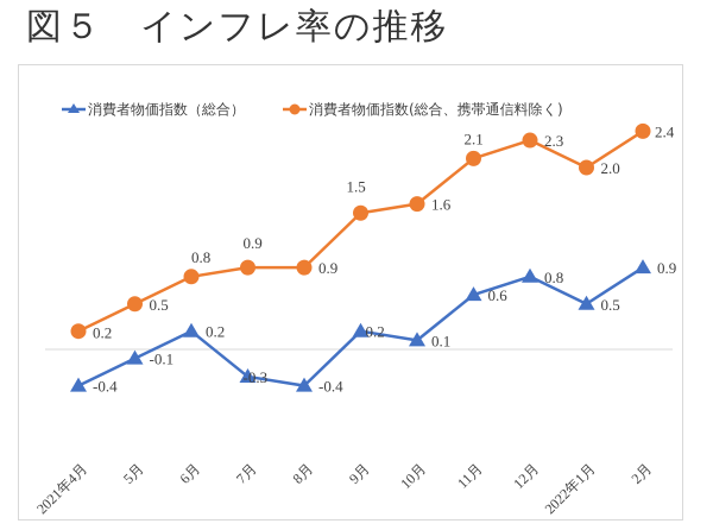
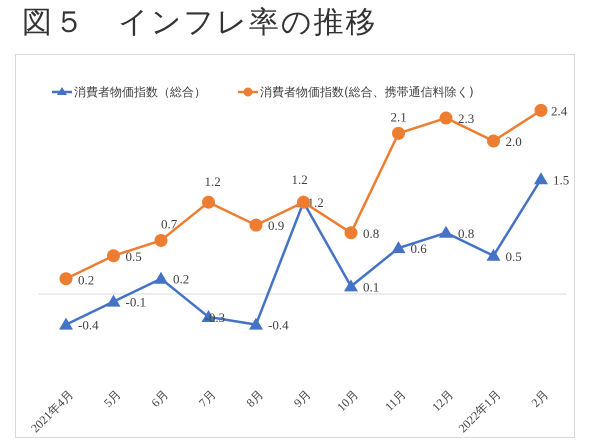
消費者物価指数(総合、携帯通信料除く)/6月: 0.8 -> 0.7
消費者物価指数(総合、携帯通信料除く)/7月: 0.9 -> 1.2
消費者物価指数（総合）/9月: 0.2 -> 1.2
消費者物価指数(総合、携帯通信料除く)/9月: 1.5 -> 1.2
消費者物価指数(総合、携帯通信料除く)/10月: 1.6 -> 0.8
消費者物価指数（総合）/2月: 0.9 -> 1.5
